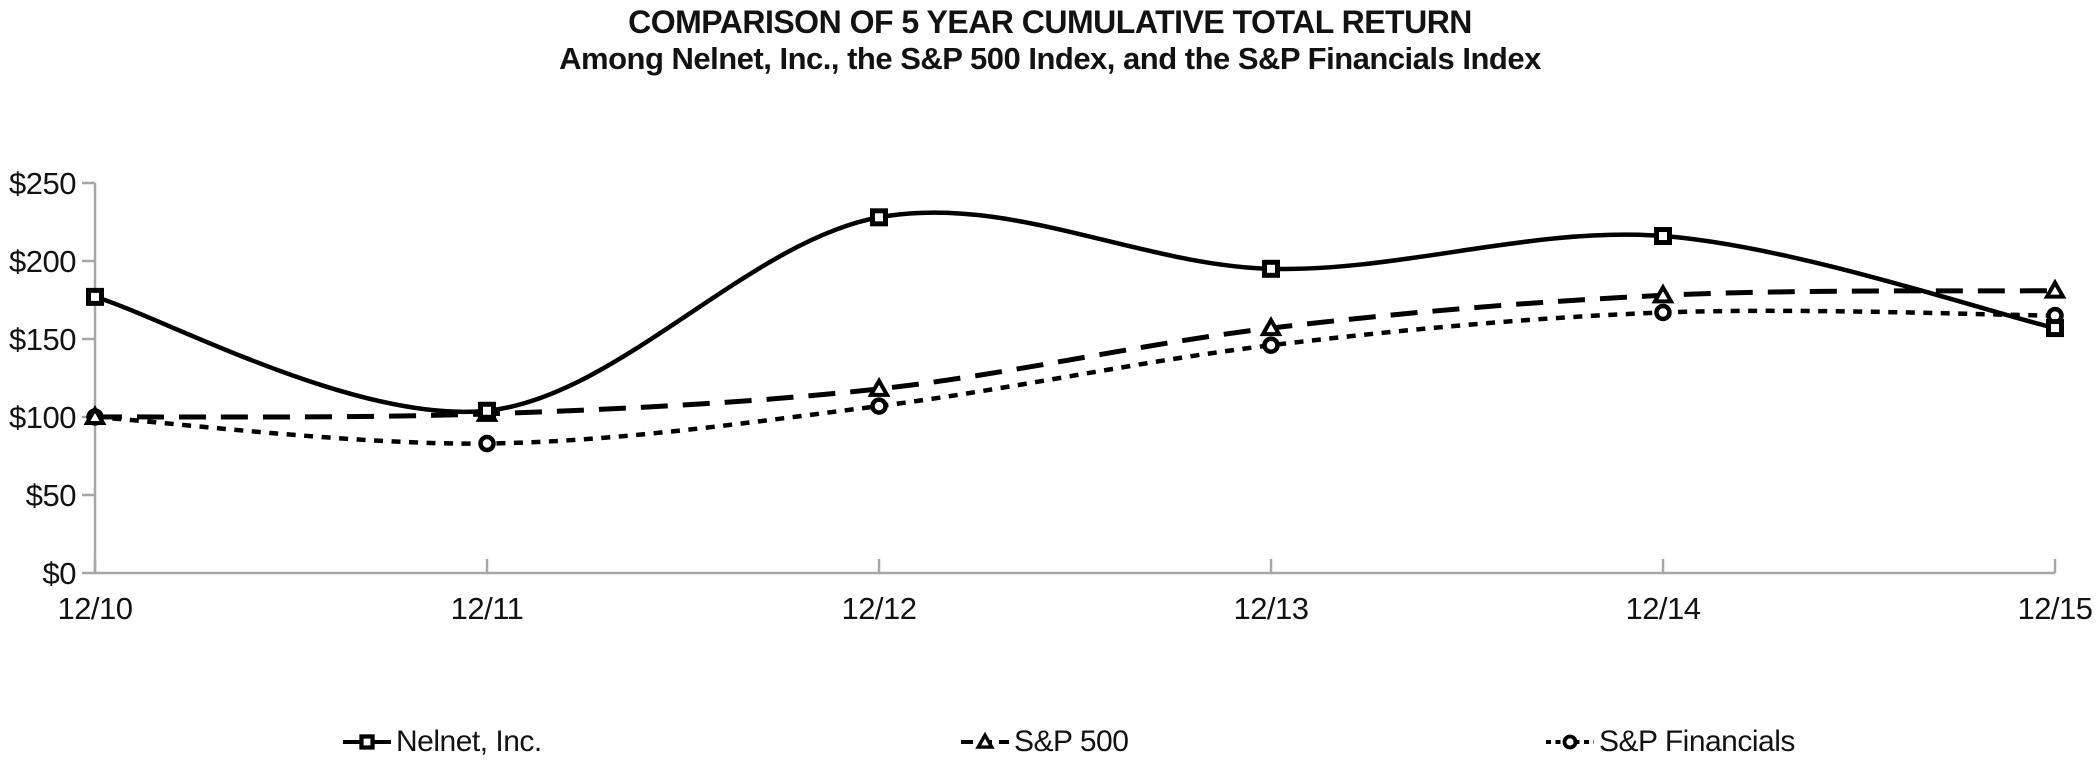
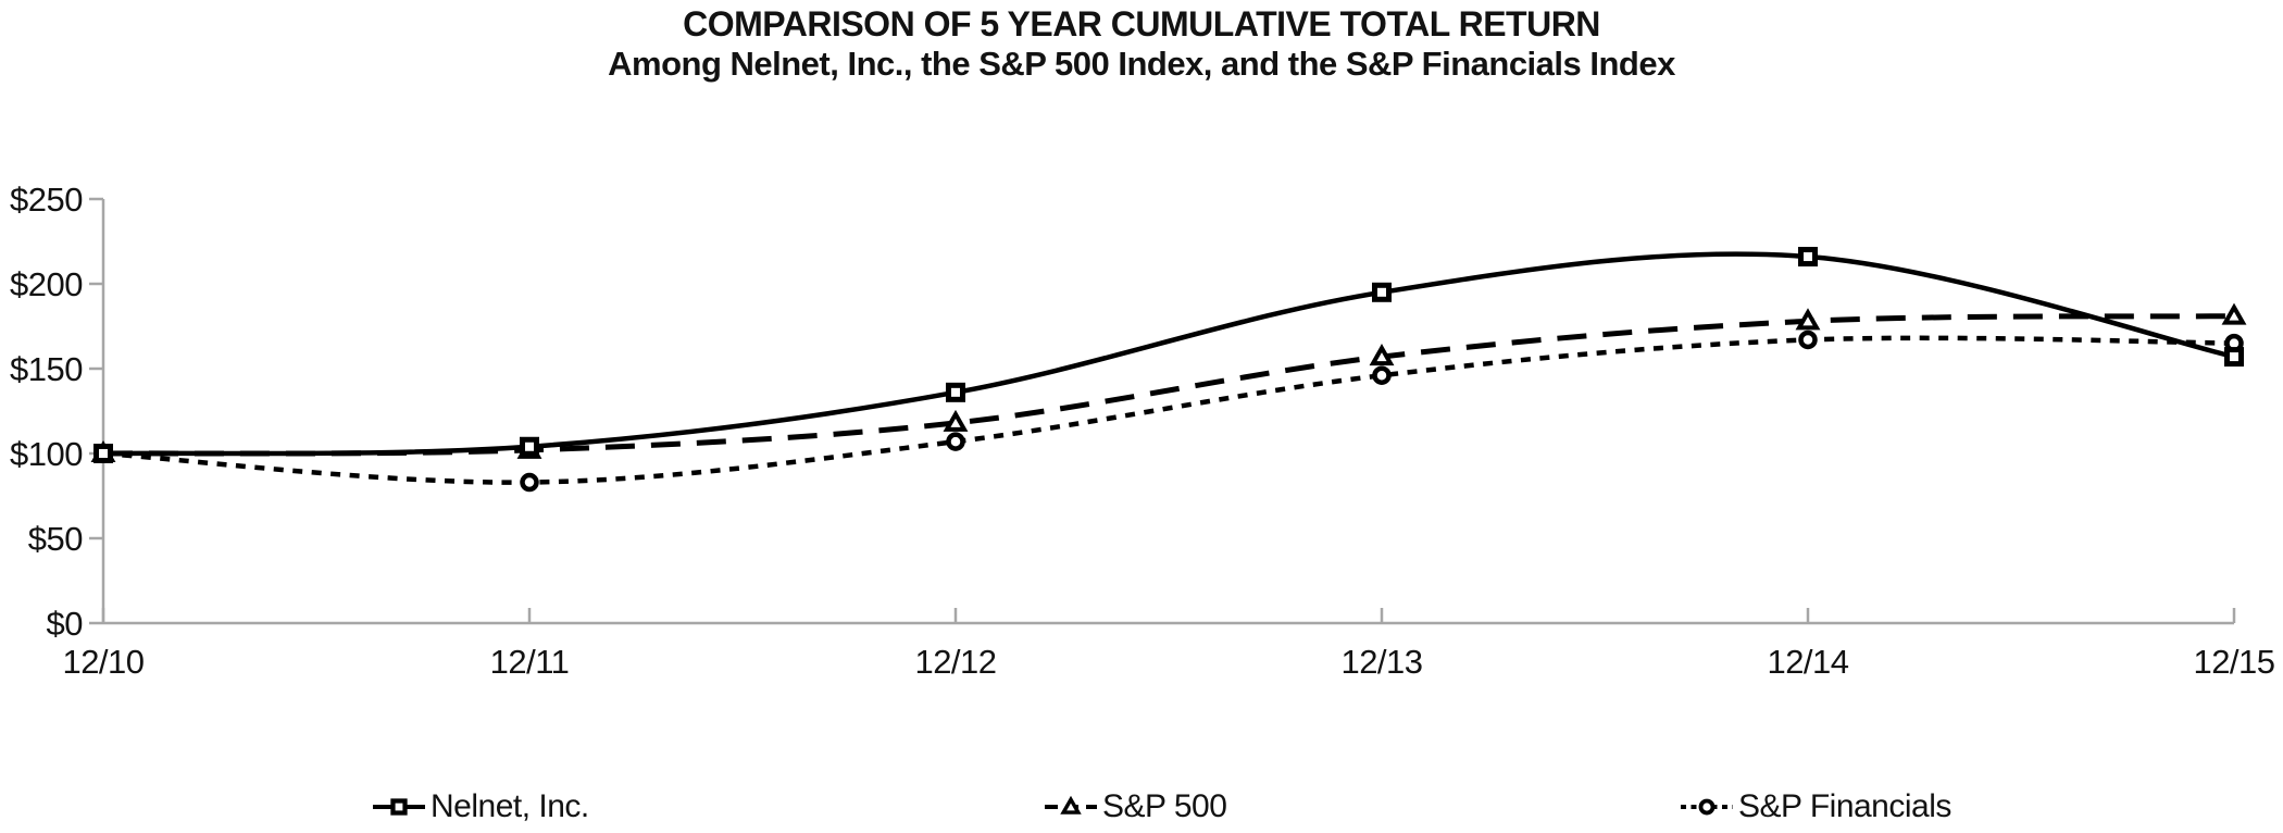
Nelnet, Inc./12/10: $177 -> $100
Nelnet, Inc./12/12: $228 -> $136
